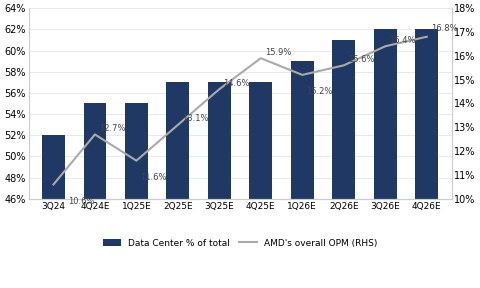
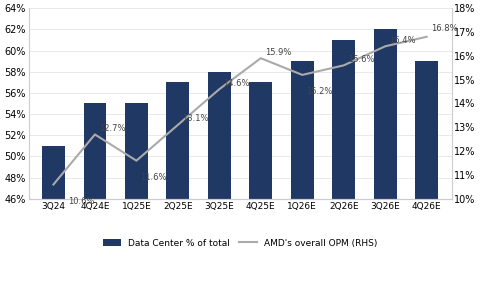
Data Center % of total/3Q24: 52% -> 51%
Data Center % of total/3Q25E: 57% -> 58%
Data Center % of total/4Q26E: 62% -> 59%
